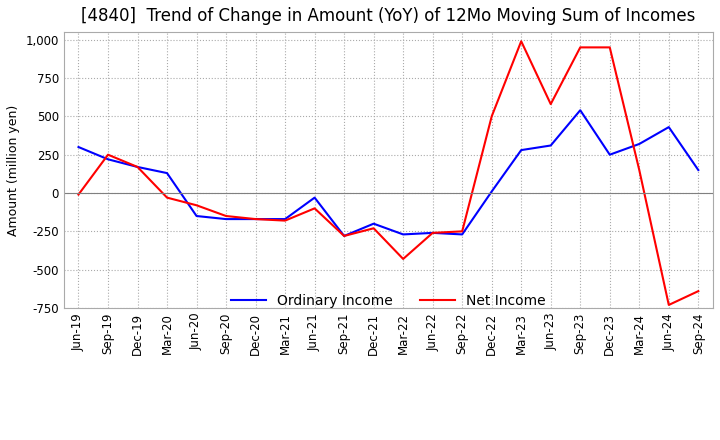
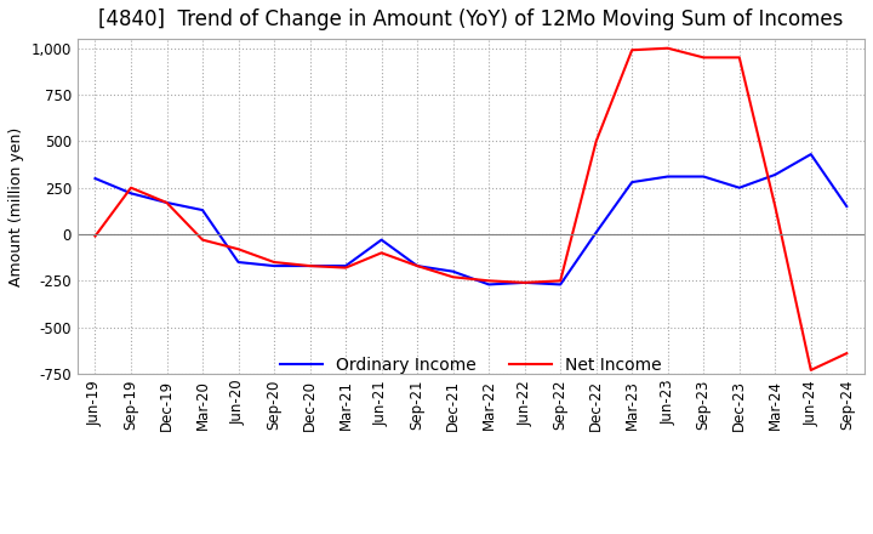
Ordinary Income/Sep-21: -280 -> -170
Net Income/Sep-21: -280 -> -170
Net Income/Mar-22: -430 -> -250
Net Income/Jun-23: 580 -> 1,000
Ordinary Income/Sep-23: 540 -> 310
